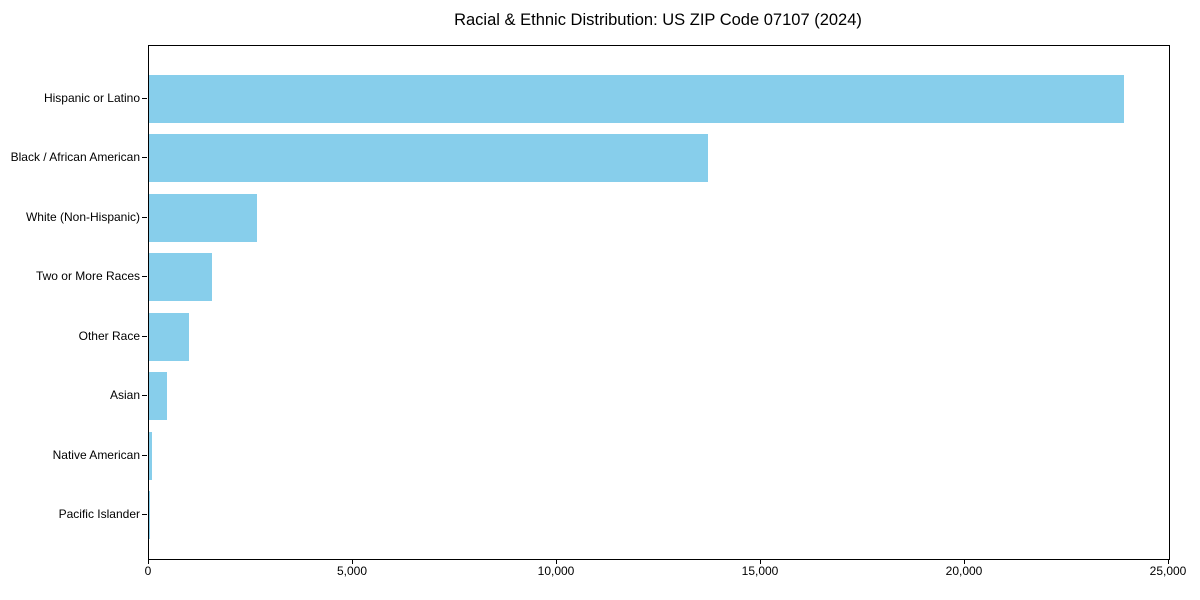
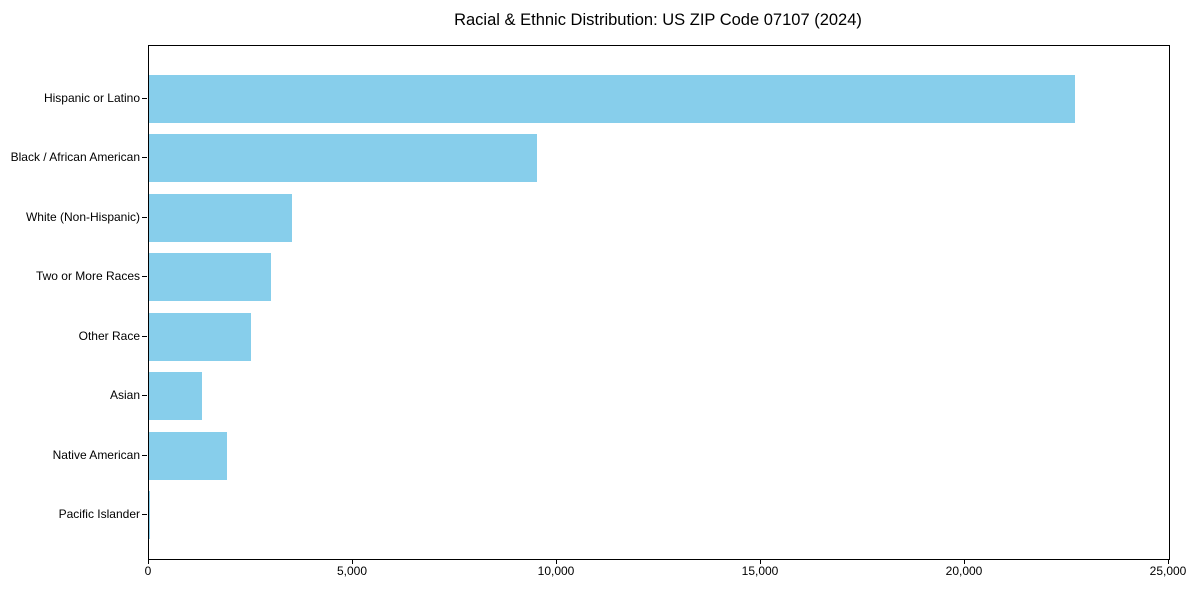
Hispanic or Latino: 23900 -> 22700
Black / African American: 13700 -> 9500
White (Non-Hispanic): 2600 -> 3500
Two or More Races: 1500 -> 3000
Other Race: 1000 -> 2500
Asian: 400 -> 1300
Native American: 100 -> 1900
